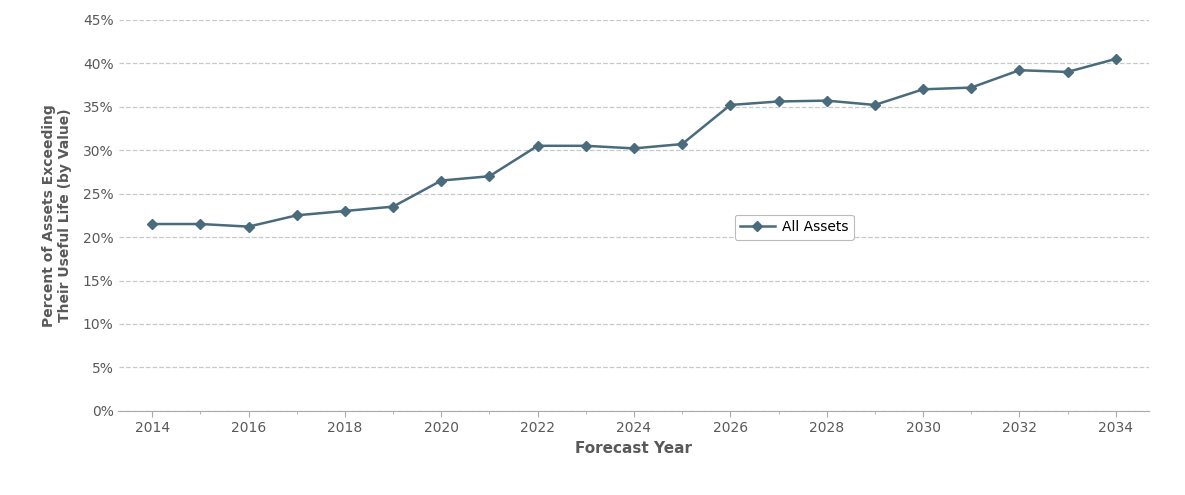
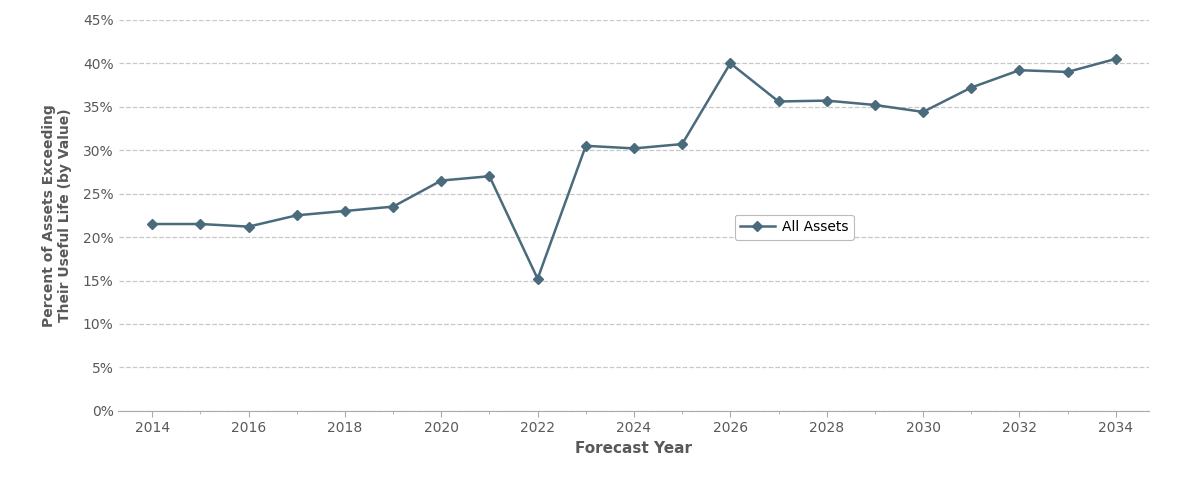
2022: 30.5% -> 15.2%
2026: 35.2% -> 40.0%
2030: 37.0% -> 34.4%
